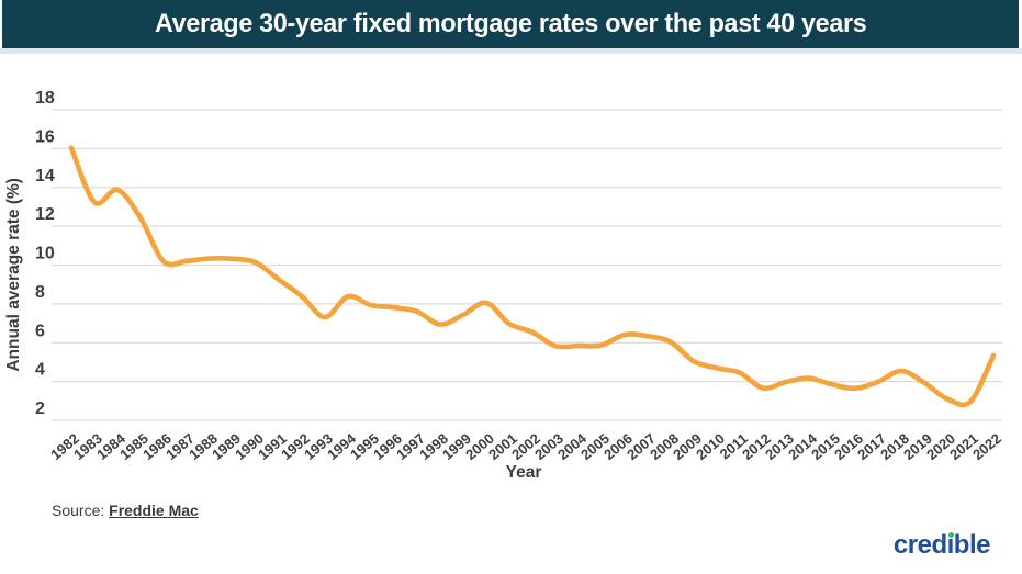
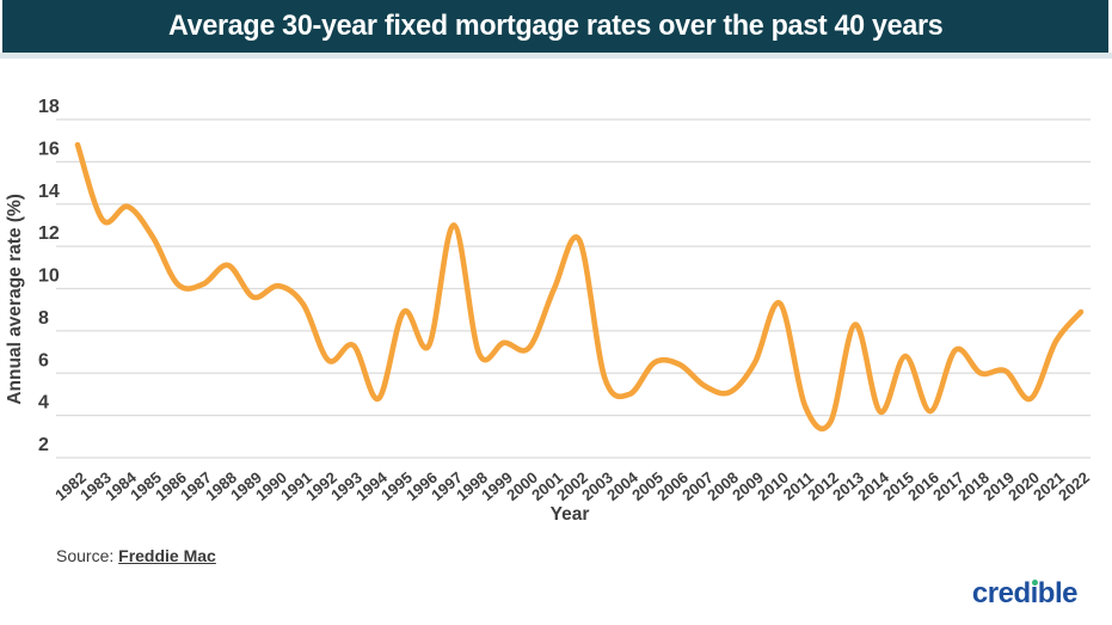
1982: 16.0 -> 16.8
1988: 10.3 -> 11.1
1989: 10.3 -> 9.6
1992: 8.4 -> 6.6
1994: 8.4 -> 4.8
1995: 7.9 -> 8.9
1996: 7.8 -> 7.3
1997: 7.6 -> 13.0
2000: 8.1 -> 7.2
2001: 7.0 -> 10.0
2002: 6.5 -> 12.3
2004: 5.8 -> 5.0
2005: 5.9 -> 6.5
2007: 6.3 -> 5.4
2008: 6.0 -> 5.1
2009: 5.0 -> 6.5
2010: 4.7 -> 9.3
2013: 4.0 -> 8.3
2015: 3.9 -> 6.8
2016: 3.6 -> 4.2
2017: 4.0 -> 7.1
2018: 4.5 -> 6.0
2019: 3.9 -> 6.1
2020: 3.1 -> 4.8
2021: 3.0 -> 7.5
2022: 5.3 -> 8.9
